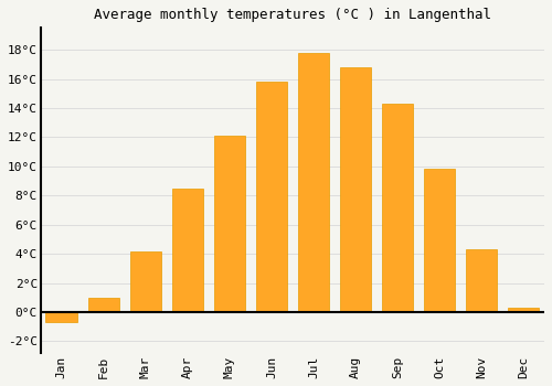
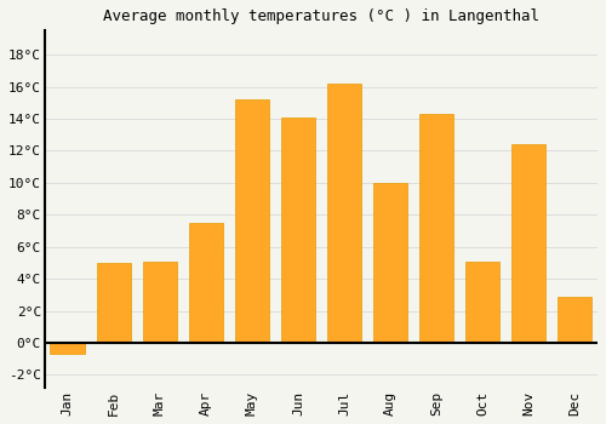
Feb: 1.0°C -> 5.0°C
Mar: 4.2°C -> 5.1°C
Apr: 8.5°C -> 7.5°C
May: 12.1°C -> 15.2°C
Jun: 15.8°C -> 14.1°C
Jul: 17.8°C -> 16.2°C
Aug: 16.8°C -> 10.0°C
Oct: 9.8°C -> 5.1°C
Nov: 4.3°C -> 12.4°C
Dec: 0.3°C -> 2.9°C
